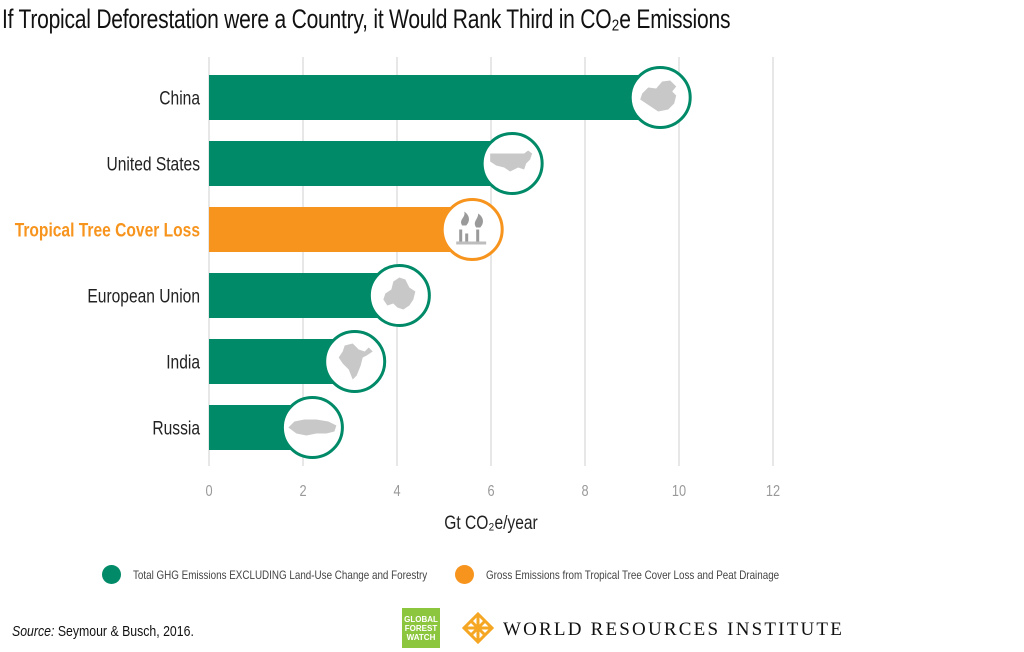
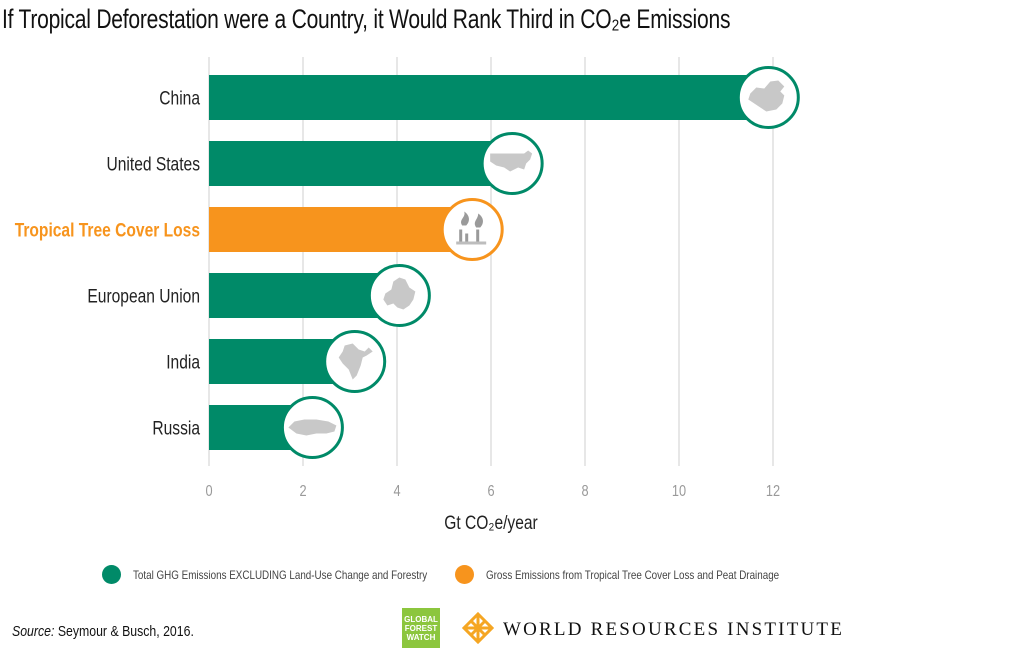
China: 9.6 -> 11.9
